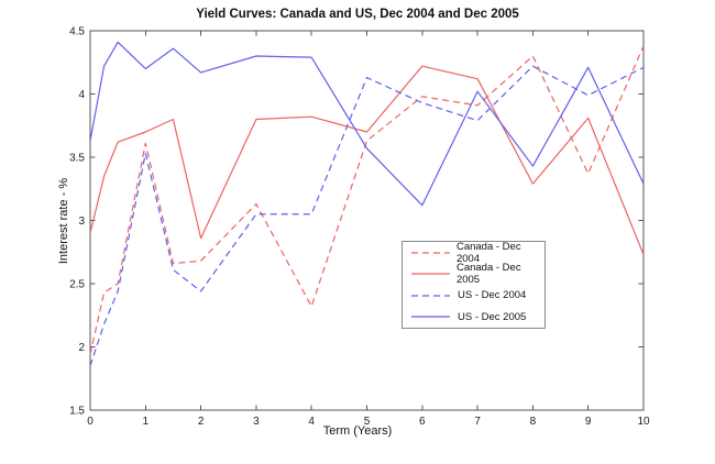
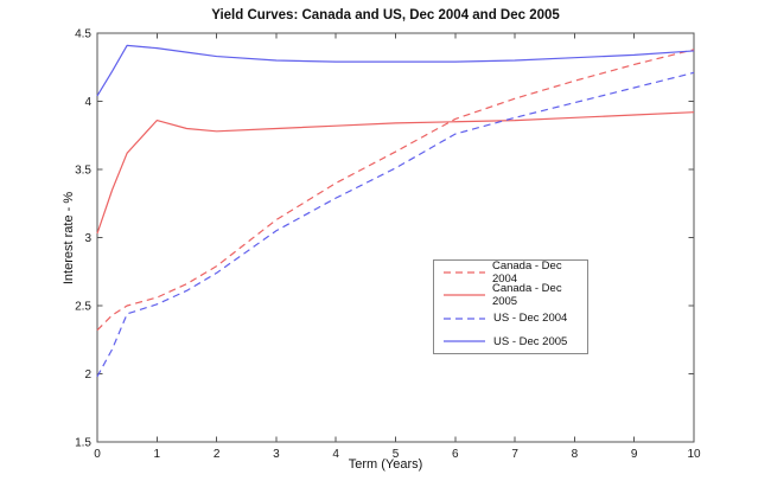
Canada - Dec 2004/0: 1.94 -> 2.32
Canada - Dec 2005/0: 2.90 -> 3.03
US - Dec 2004/0: 1.85 -> 1.98
US - Dec 2005/0: 3.63 -> 4.04
Canada - Dec 2004/1: 3.61 -> 2.56
Canada - Dec 2005/1: 3.70 -> 3.86
US - Dec 2004/1: 3.53 -> 2.51
US - Dec 2005/1: 4.20 -> 4.39
Canada - Dec 2004/2: 2.68 -> 2.79
Canada - Dec 2005/2: 2.86 -> 3.78
US - Dec 2004/2: 2.44 -> 2.74
US - Dec 2005/2: 4.17 -> 4.33
Canada - Dec 2004/4: 2.32 -> 3.40
US - Dec 2004/4: 3.05 -> 3.29
Canada - Dec 2005/5: 3.70 -> 3.84
US - Dec 2004/5: 4.13 -> 3.51
US - Dec 2005/5: 3.57 -> 4.29
Canada - Dec 2004/6: 3.98 -> 3.87
Canada - Dec 2005/6: 4.22 -> 3.85
US - Dec 2004/6: 3.93 -> 3.76
US - Dec 2005/6: 3.12 -> 4.29
Canada - Dec 2004/7: 3.91 -> 4.02
Canada - Dec 2005/7: 4.12 -> 3.86
US - Dec 2004/7: 3.79 -> 3.88
US - Dec 2005/7: 4.02 -> 4.30
Canada - Dec 2004/8: 4.30 -> 4.15
Canada - Dec 2005/8: 3.29 -> 3.88
US - Dec 2004/8: 4.22 -> 3.99
US - Dec 2005/8: 3.43 -> 4.32
Canada - Dec 2004/9: 3.37 -> 4.27
Canada - Dec 2005/9: 3.81 -> 3.90
US - Dec 2004/9: 3.99 -> 4.10
US - Dec 2005/9: 4.21 -> 4.34
Canada - Dec 2005/10: 2.73 -> 3.92
US - Dec 2005/10: 3.29 -> 4.37
